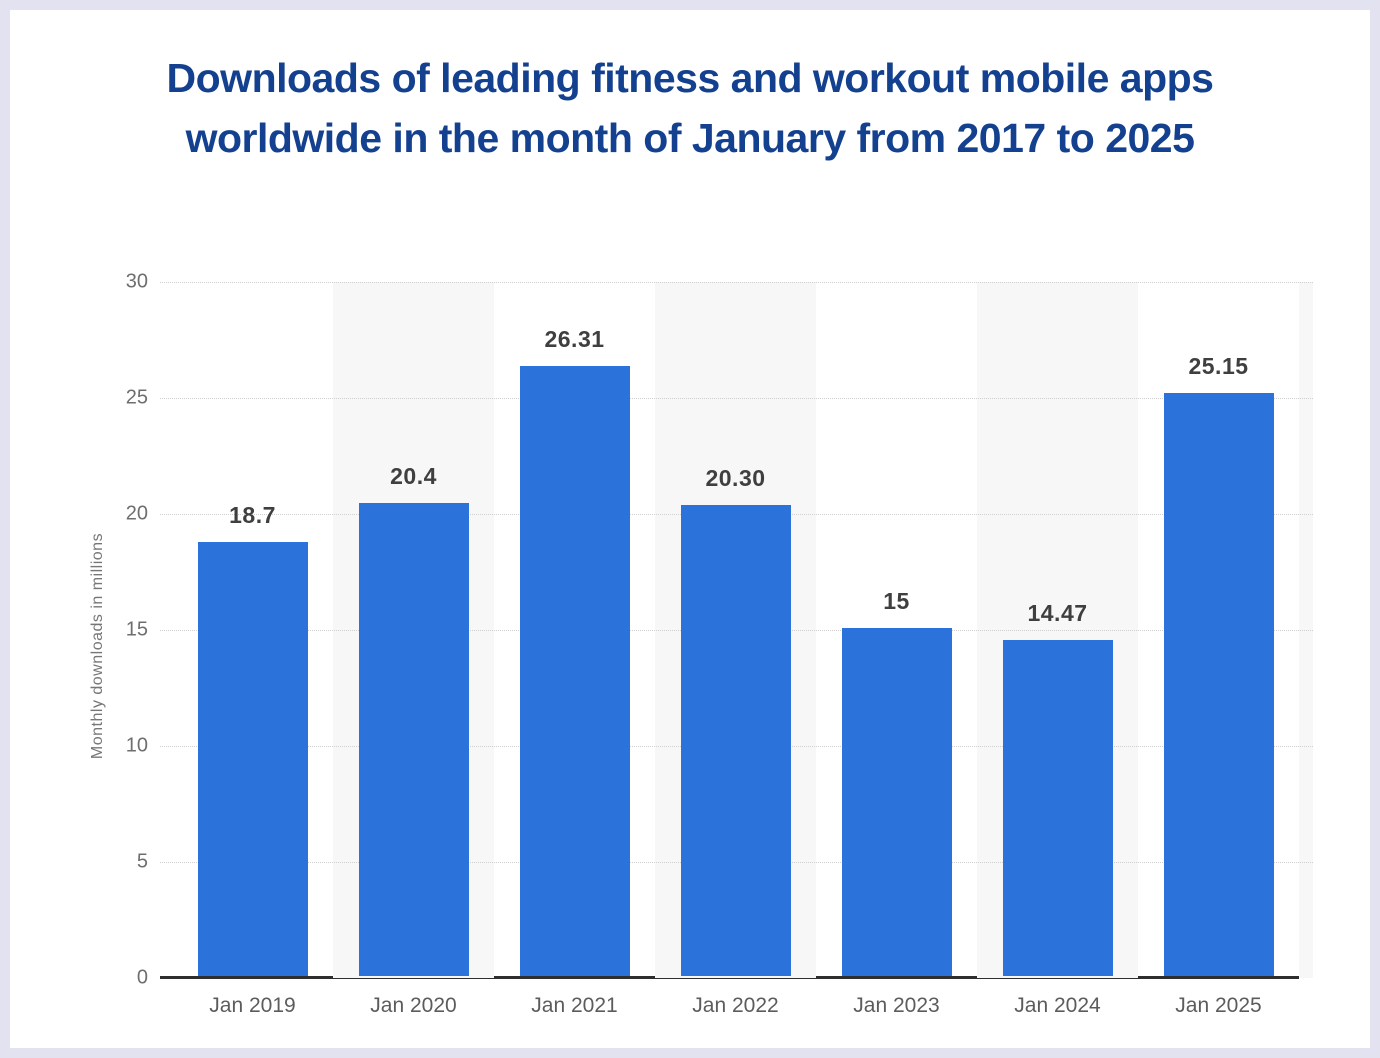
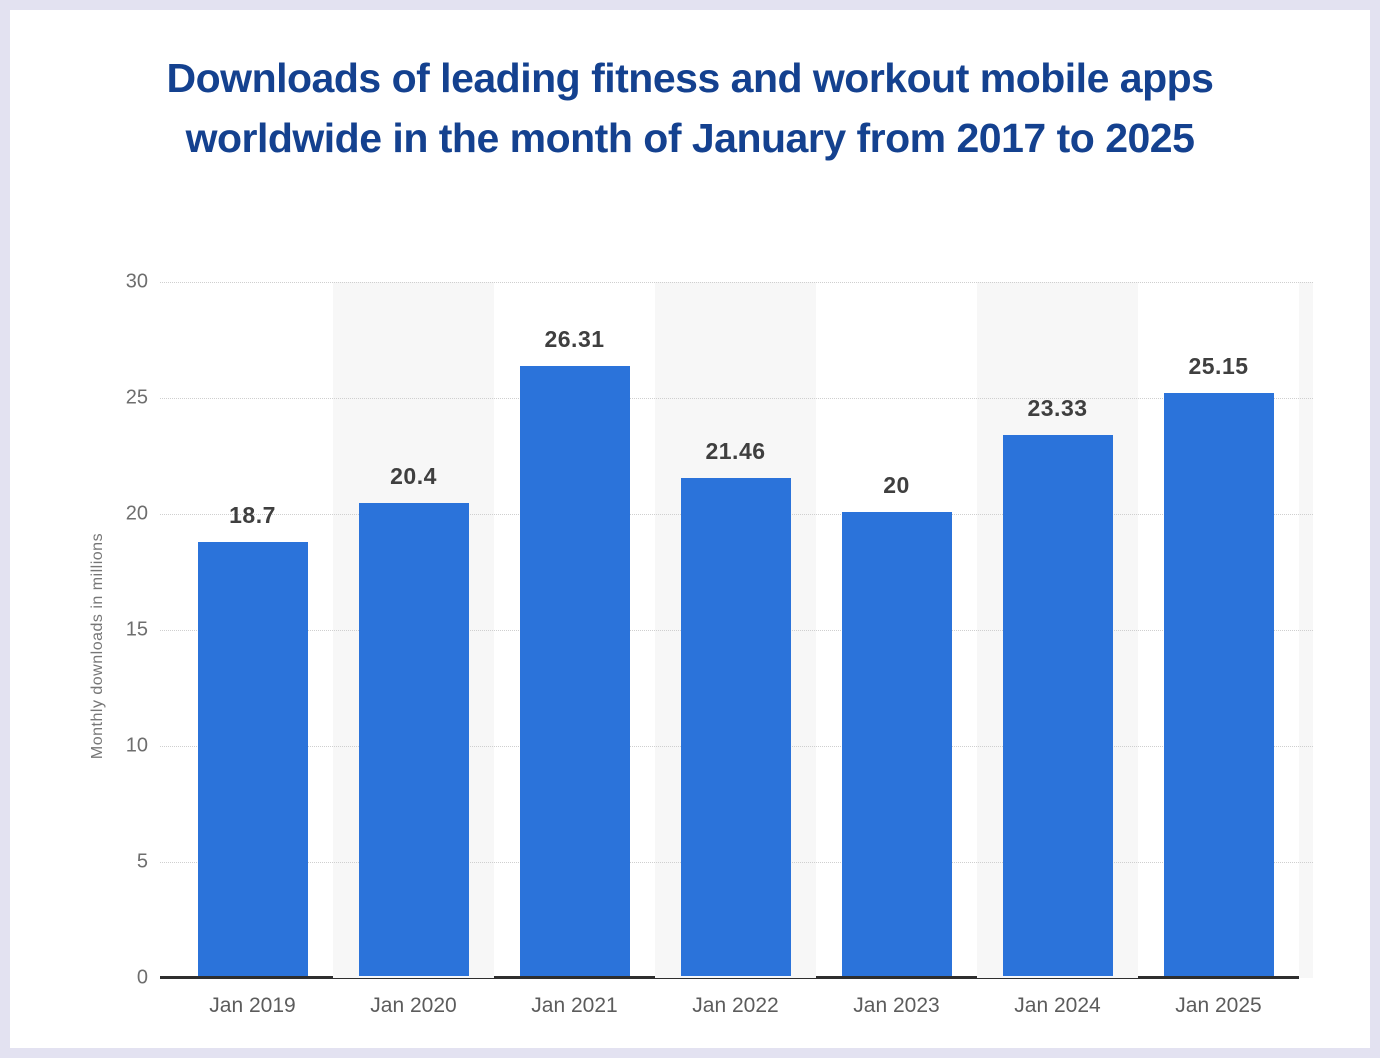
Jan 2022: 20.30 -> 21.46
Jan 2023: 15 -> 20
Jan 2024: 14.47 -> 23.33
